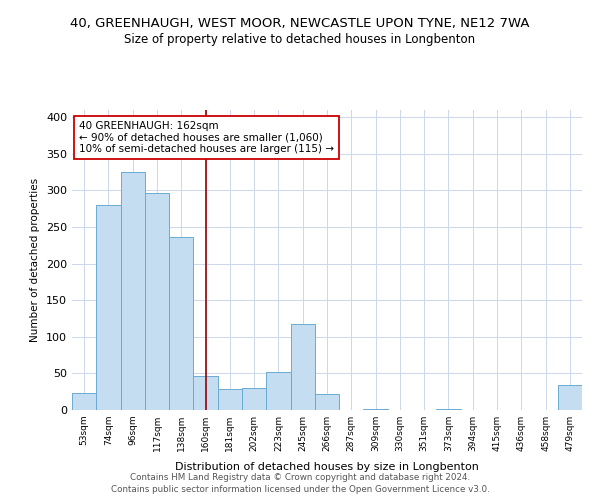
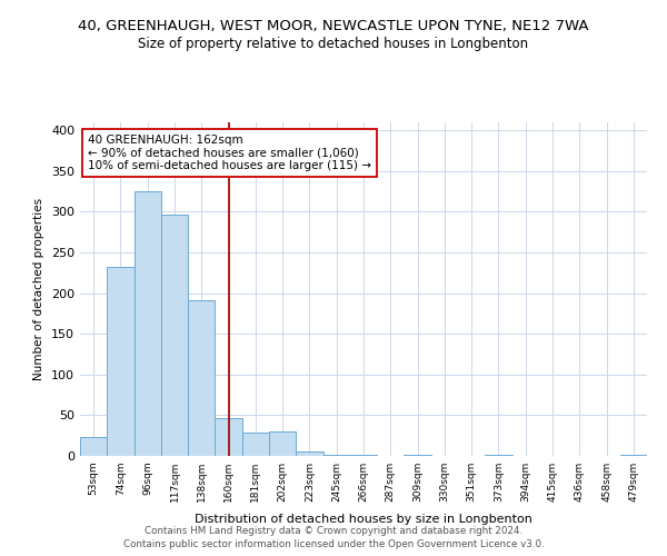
74sqm: 280 -> 233
138sqm: 236 -> 191
223sqm: 52 -> 5
245sqm: 118 -> 2
266sqm: 22 -> 1
479sqm: 34 -> 2
